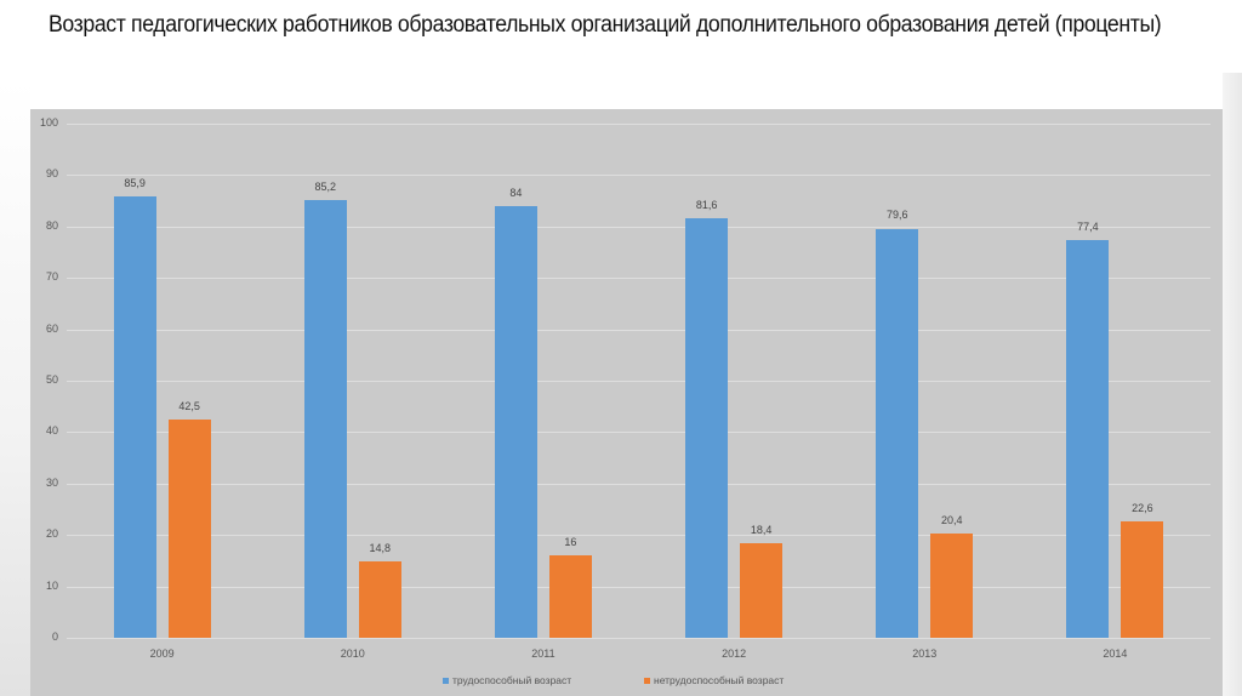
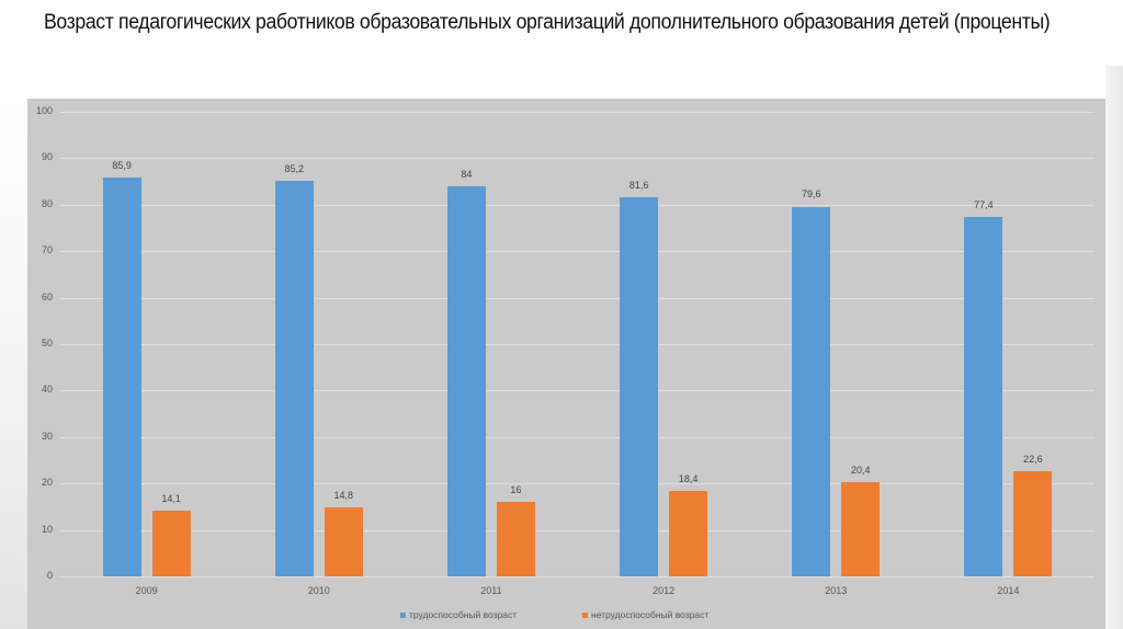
нетрудоспособный возраст/2009: 42,5 -> 14,1
